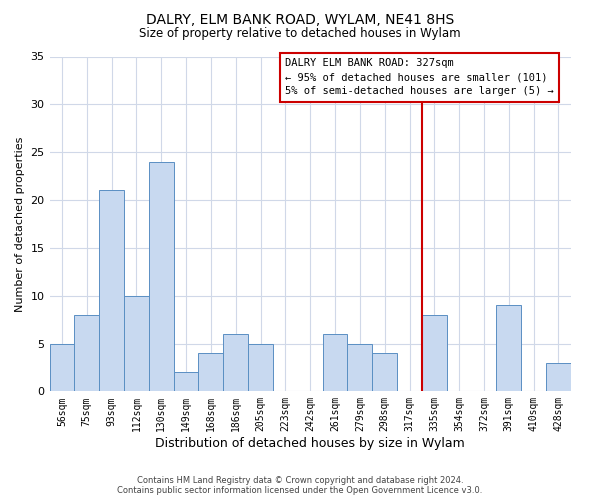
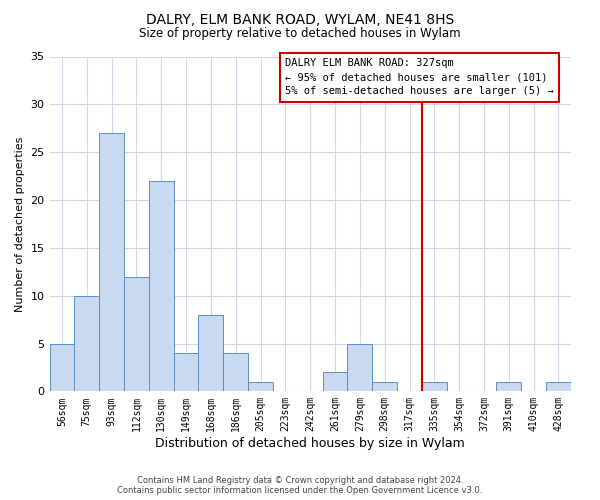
75sqm: 8 -> 10
93sqm: 21 -> 27
112sqm: 10 -> 12
130sqm: 24 -> 22
149sqm: 2 -> 4
168sqm: 4 -> 8
186sqm: 6 -> 4
205sqm: 5 -> 1
261sqm: 6 -> 2
298sqm: 4 -> 1
335sqm: 8 -> 1
391sqm: 9 -> 1
428sqm: 3 -> 1
